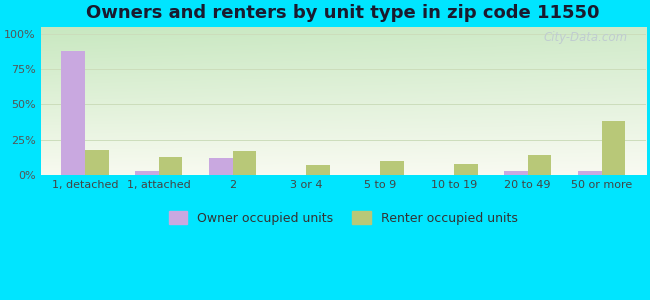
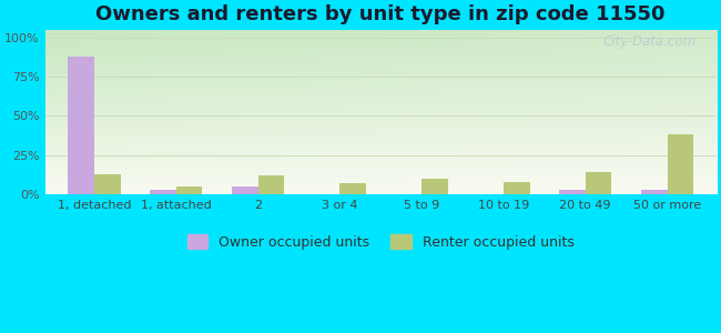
Renter occupied units/1, detached: 18% -> 13%
Renter occupied units/1, attached: 13% -> 5%
Owner occupied units/2: 12% -> 5%
Renter occupied units/2: 17% -> 12%
